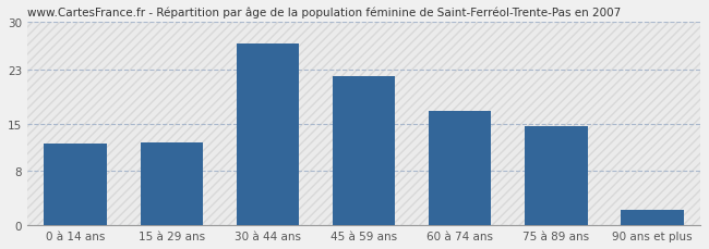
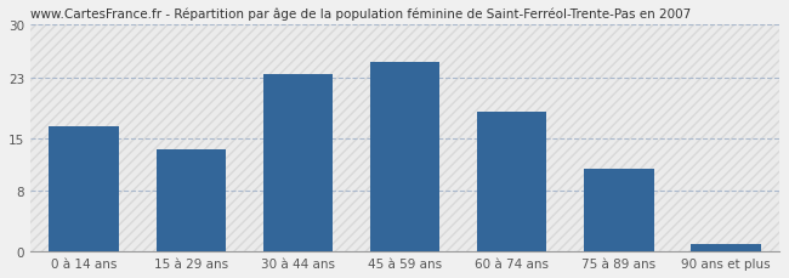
0 à 14 ans: 12.0 -> 16.5
15 à 29 ans: 12.2 -> 13.5
30 à 44 ans: 26.8 -> 23.5
45 à 59 ans: 22.0 -> 25.0
60 à 74 ans: 16.8 -> 18.5
75 à 89 ans: 14.6 -> 11.0
90 ans et plus: 2.2 -> 1.0
